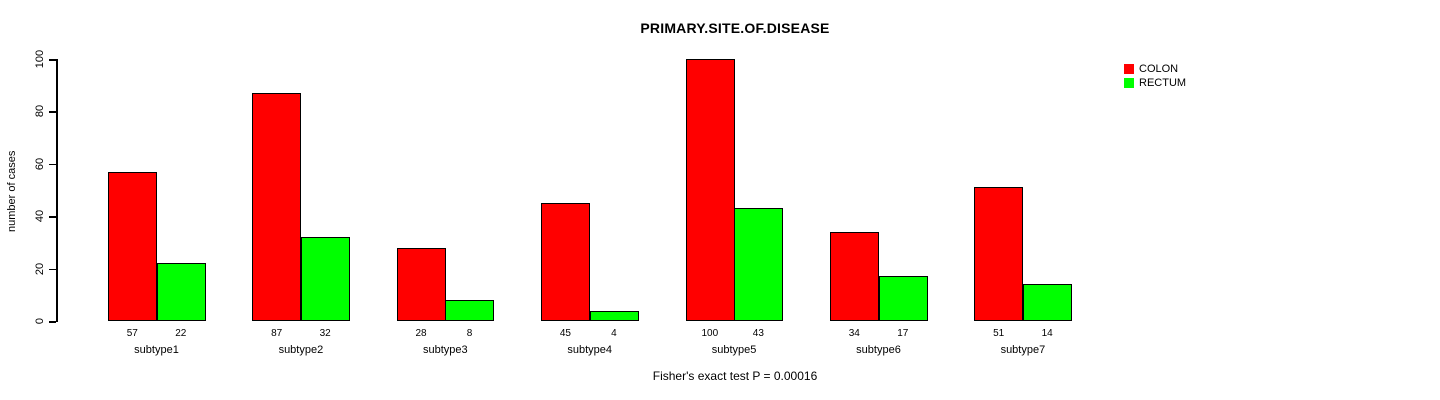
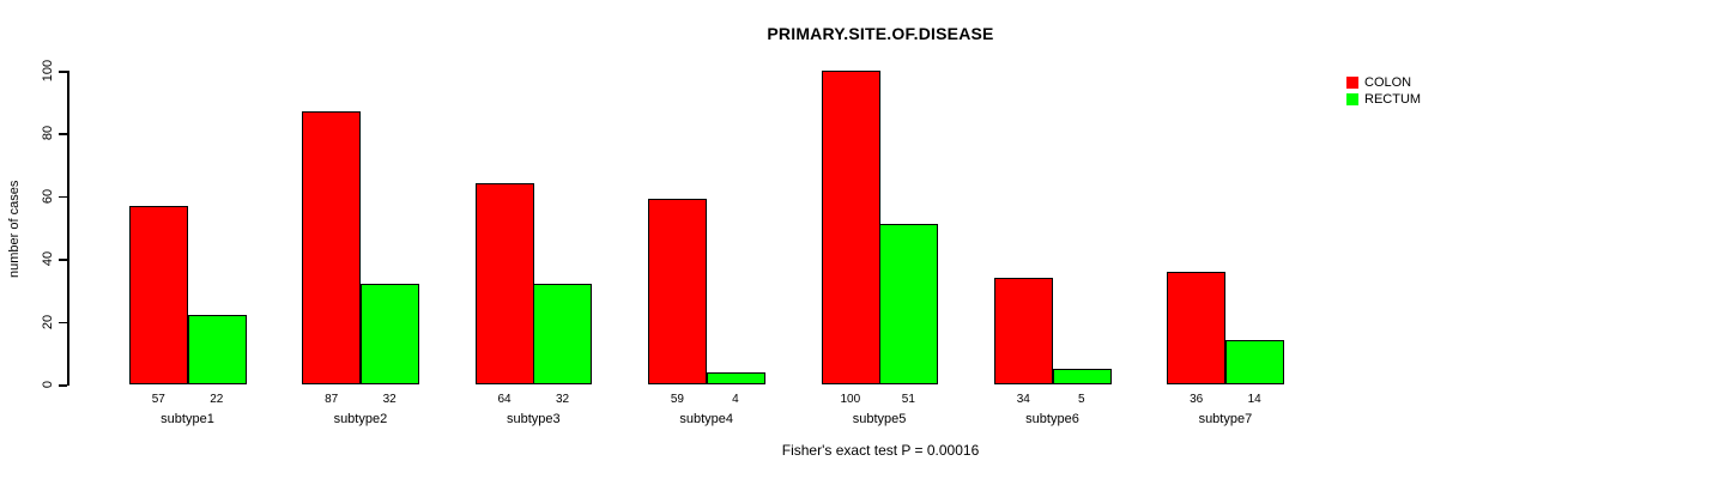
COLON/subtype3: 28 -> 64
RECTUM/subtype3: 8 -> 32
COLON/subtype4: 45 -> 59
RECTUM/subtype5: 43 -> 51
RECTUM/subtype6: 17 -> 5
COLON/subtype7: 51 -> 36
